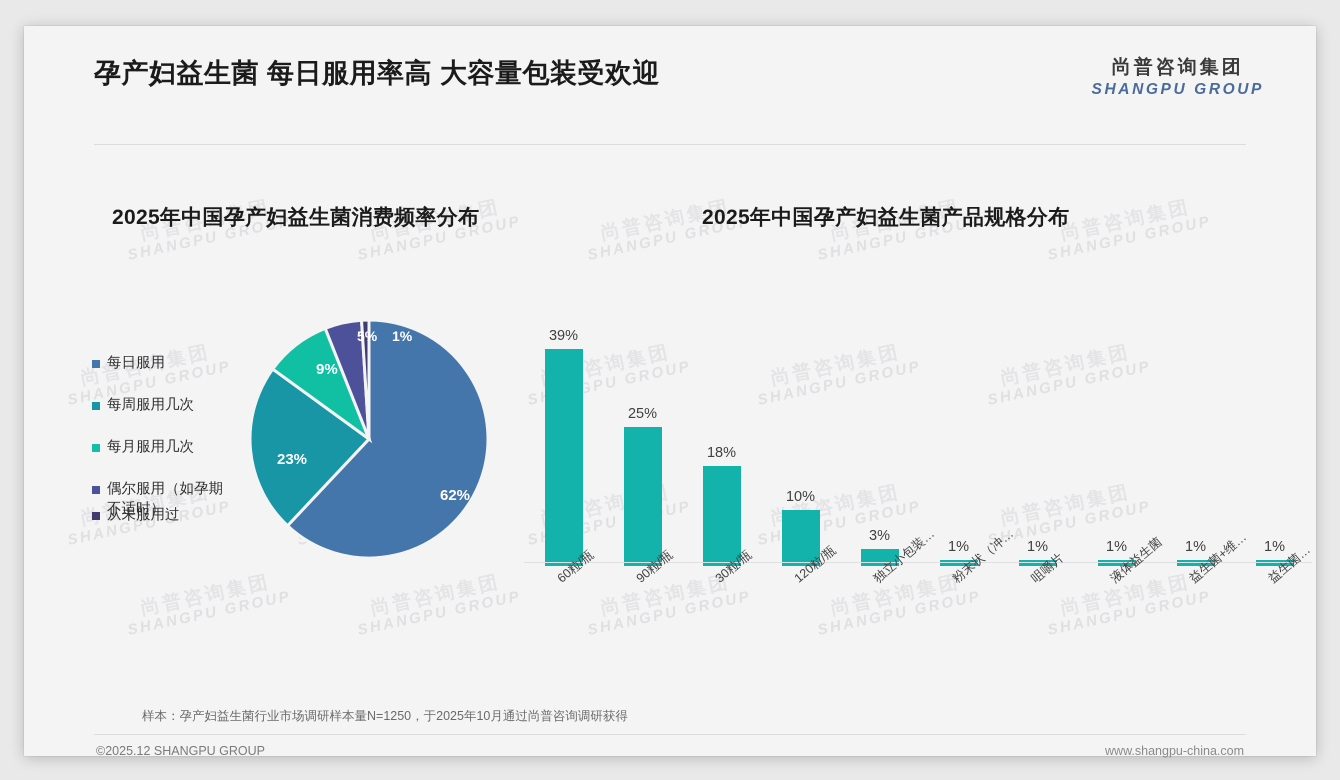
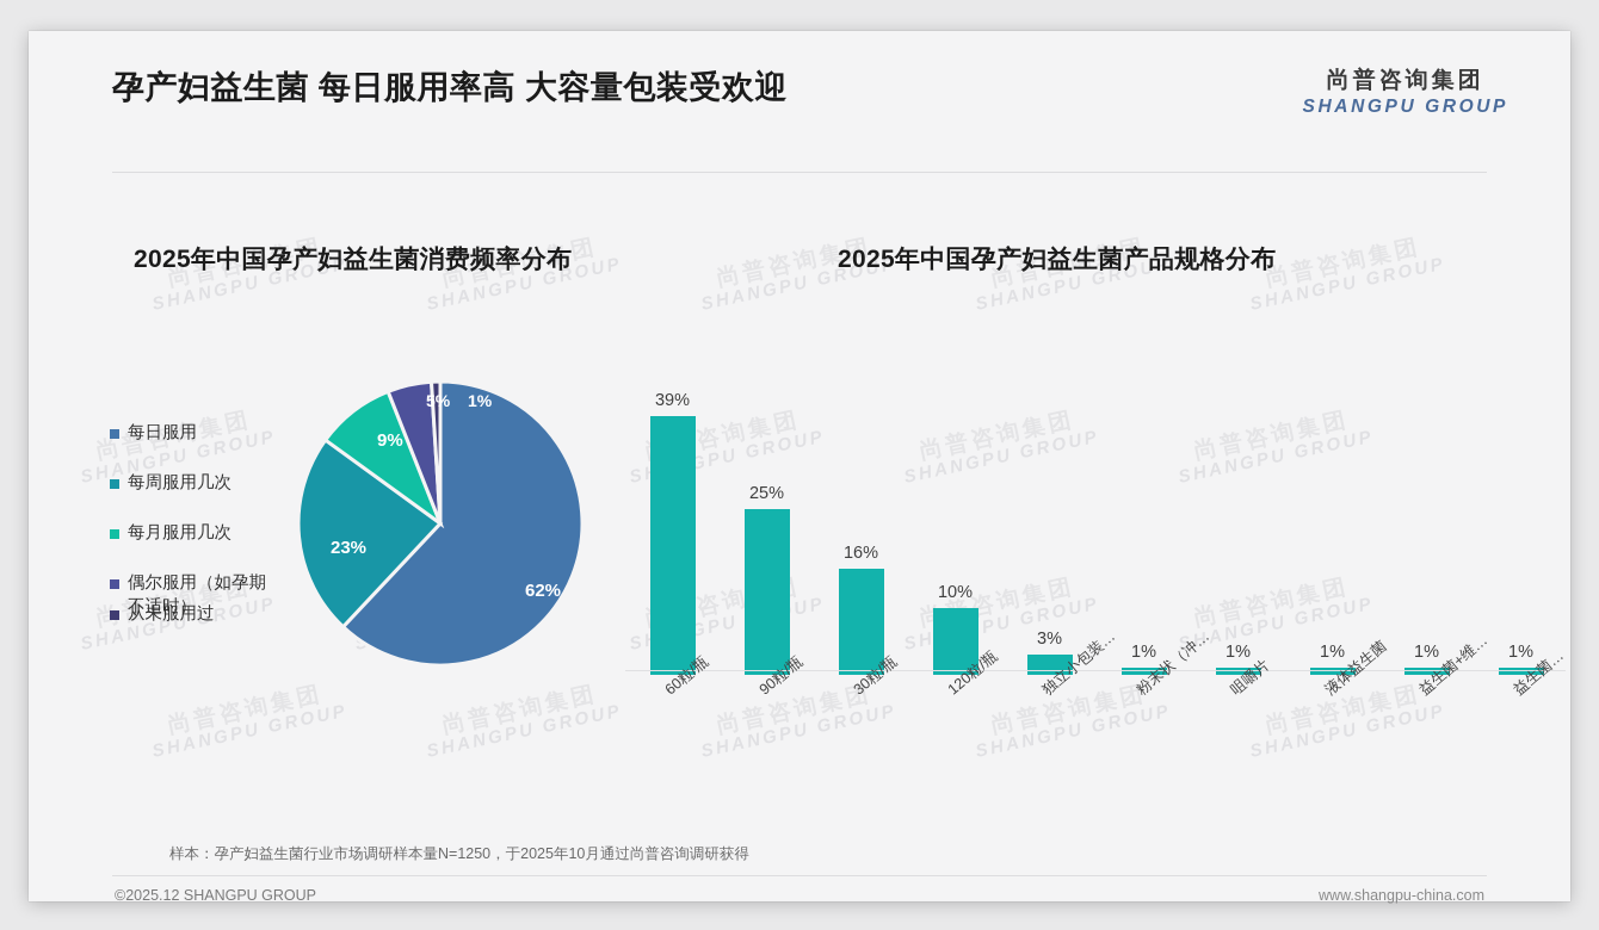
2025年中国孕产妇益生菌产品规格分布/30粒/瓶: 18% -> 16%
